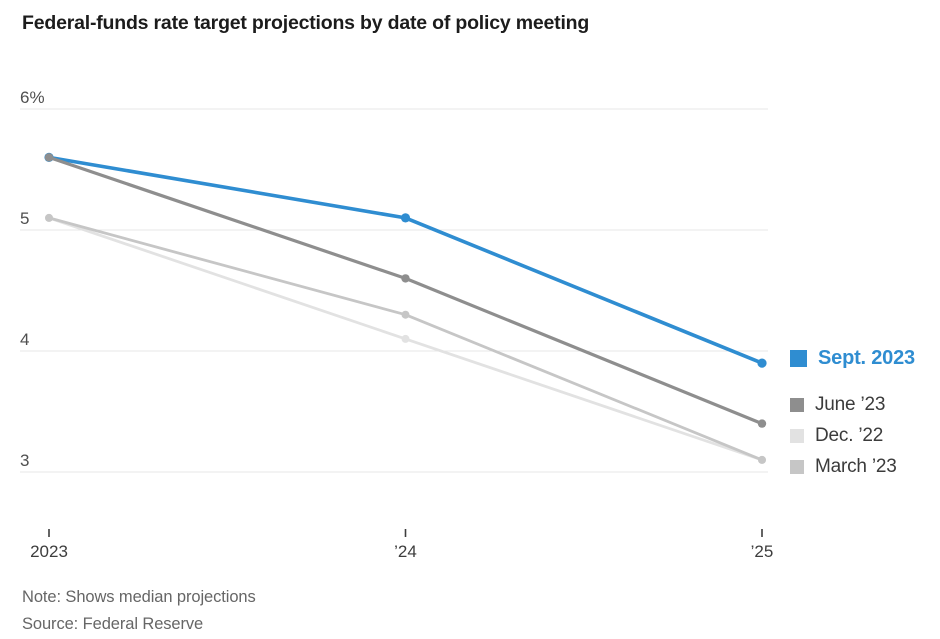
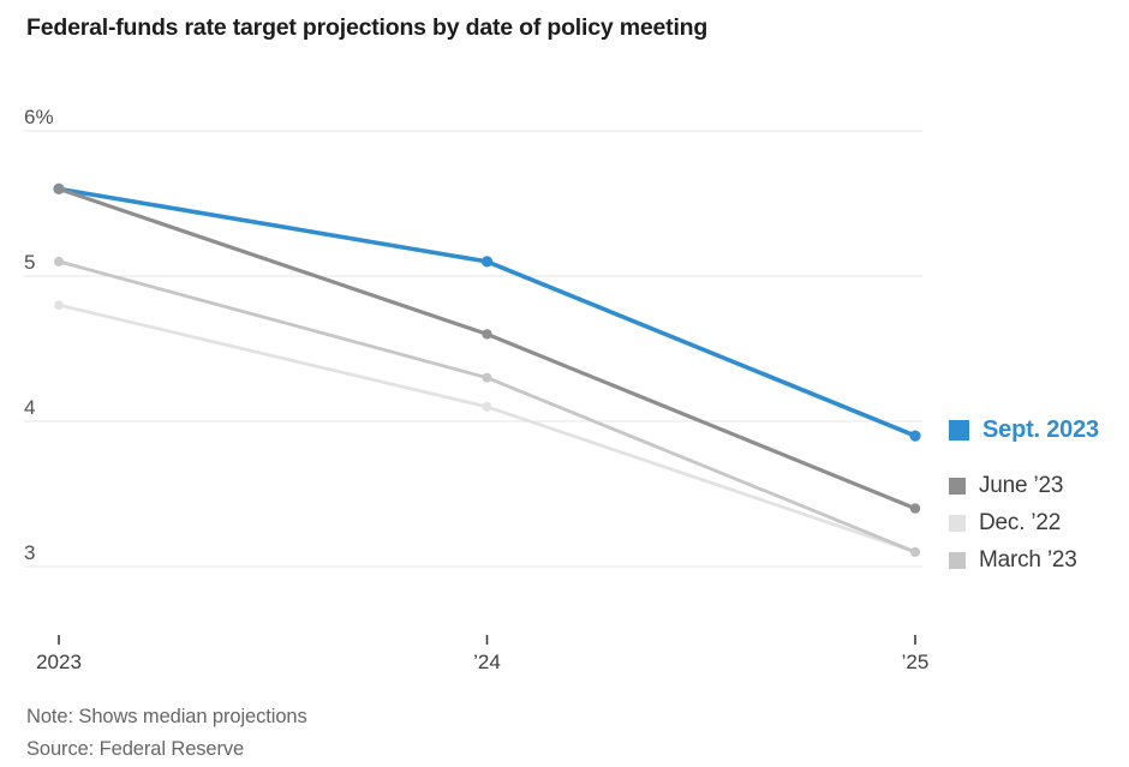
Dec. ’22/2023: 5.1% -> 4.8%
